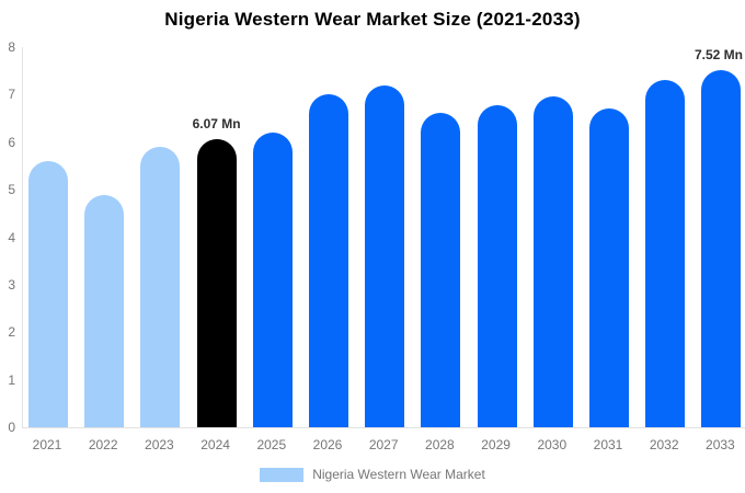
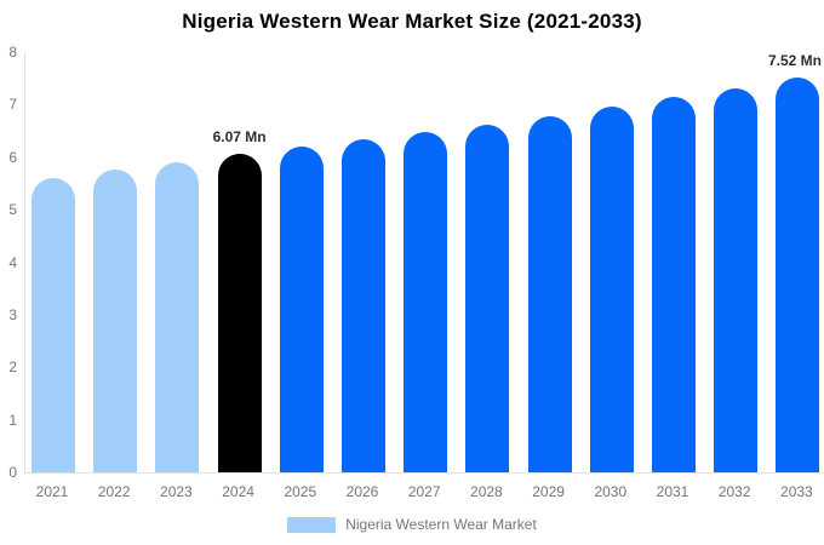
2022: 4.9 -> 5.8
2026: 7.0 -> 6.3
2027: 7.2 -> 6.5
2031: 6.7 -> 7.1
